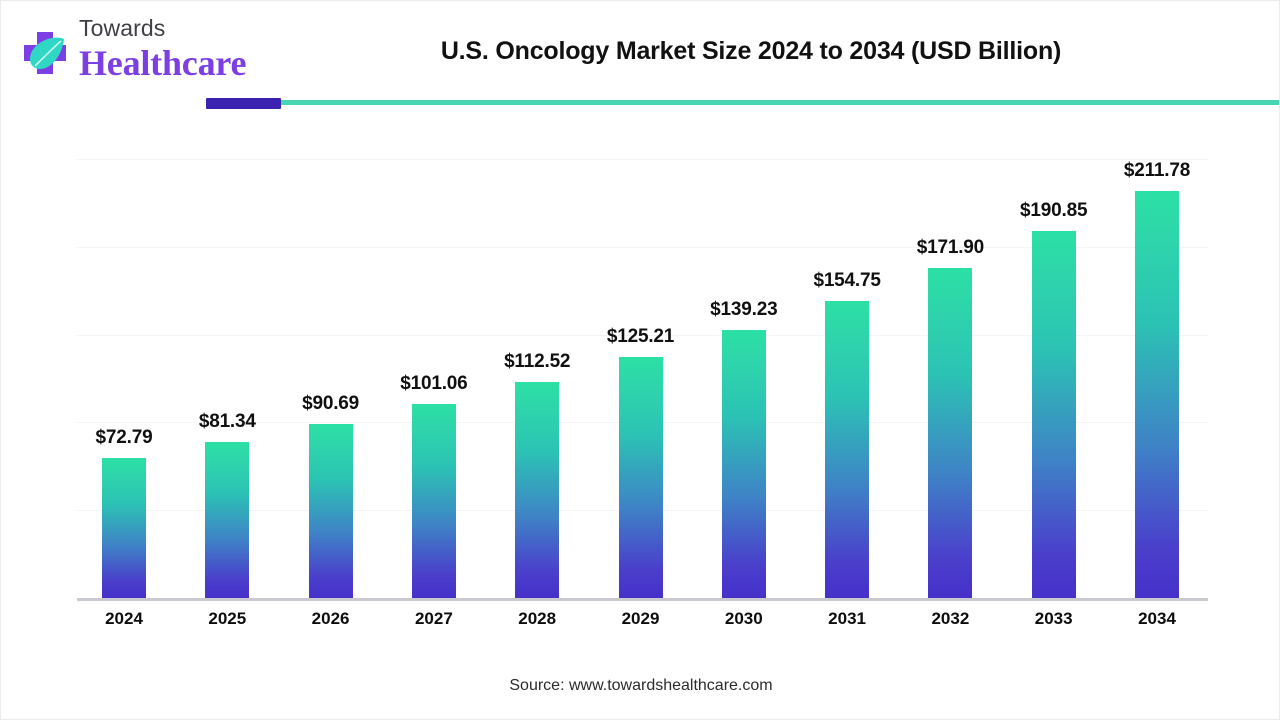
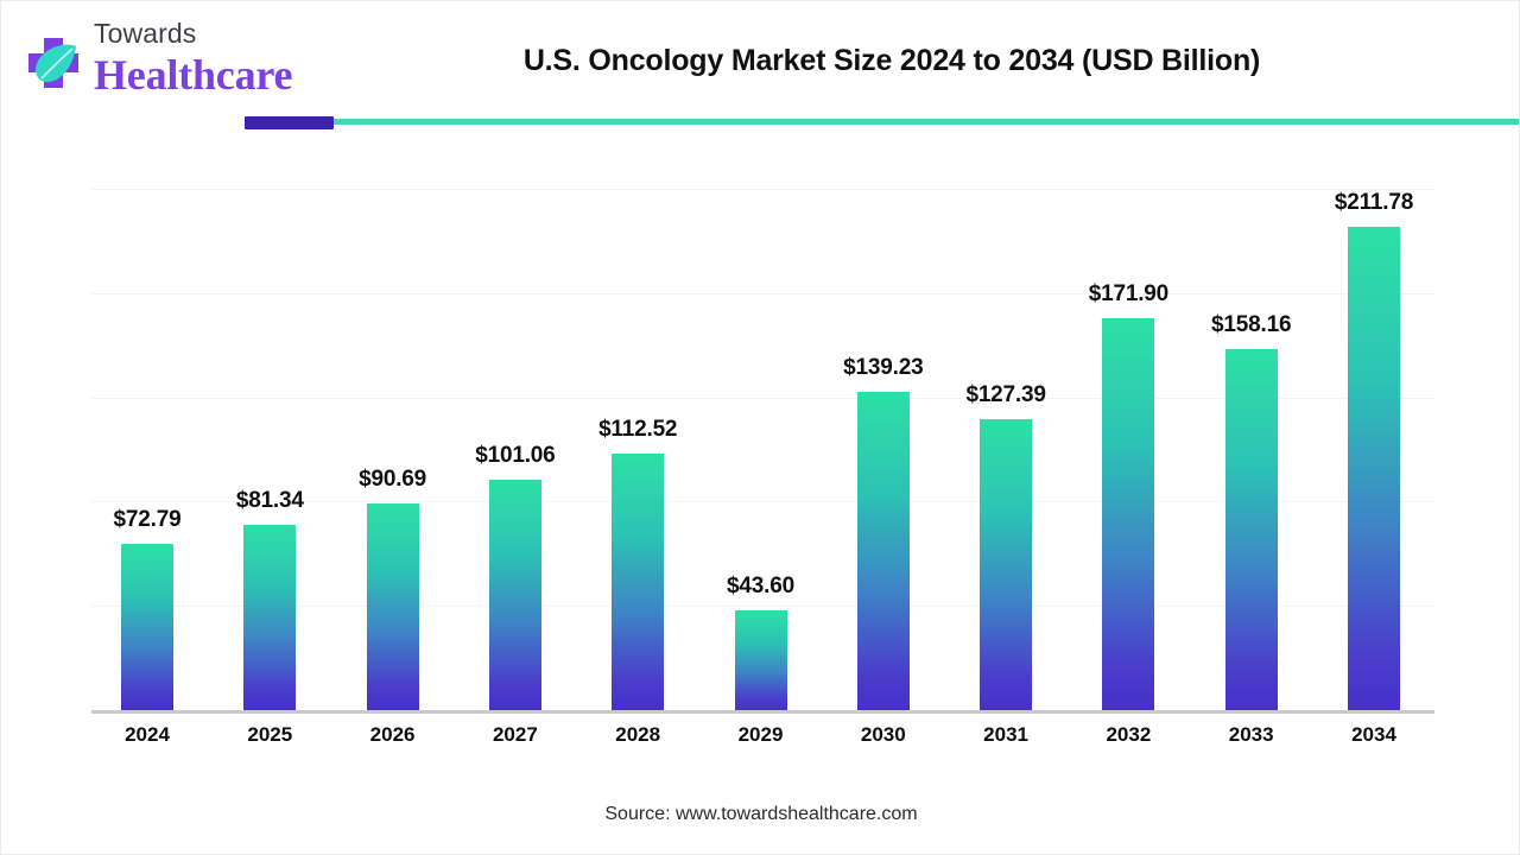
2029: $125.21 -> $43.60
2031: $154.75 -> $127.39
2033: $190.85 -> $158.16
